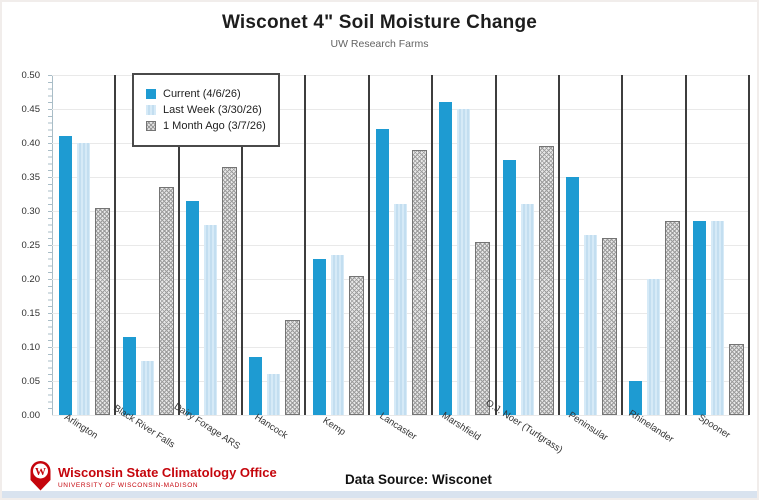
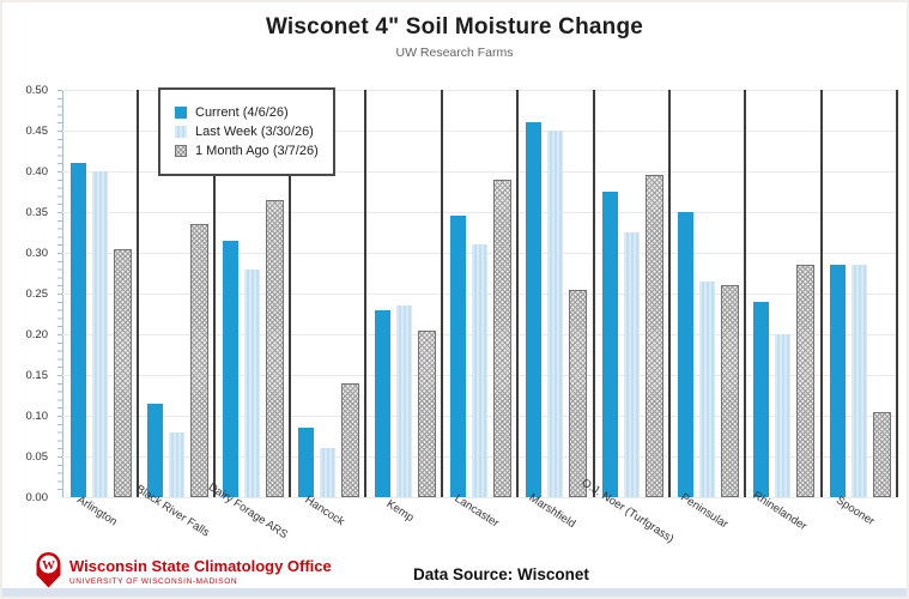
Current (4/6/26)/Lancaster: 0.42 -> 0.34
Last Week (3/30/26)/O.J. Noer (Turfgrass): 0.31 -> 0.33
Current (4/6/26)/Rhinelander: 0.05 -> 0.24
